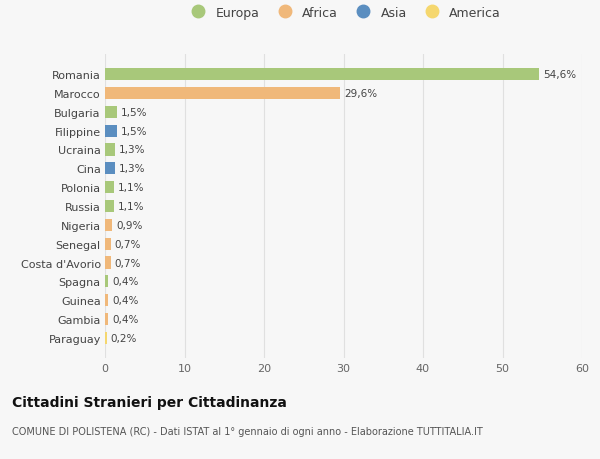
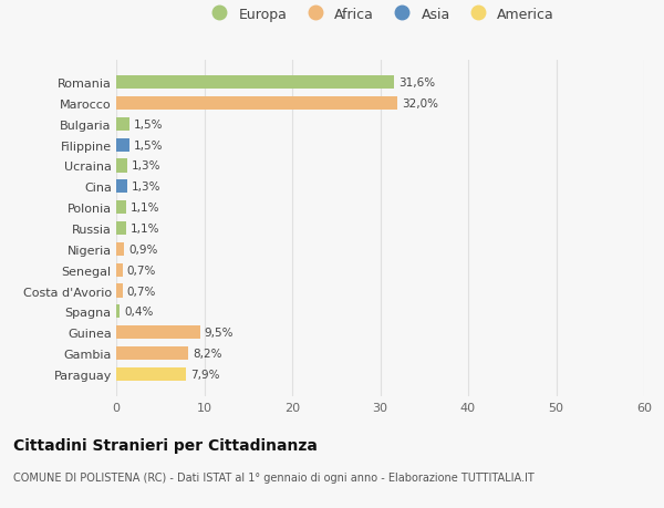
Romania: 54,6% -> 31,6%
Marocco: 29,6% -> 32,0%
Guinea: 0,4% -> 9,5%
Gambia: 0,4% -> 8,2%
Paraguay: 0,2% -> 7,9%
